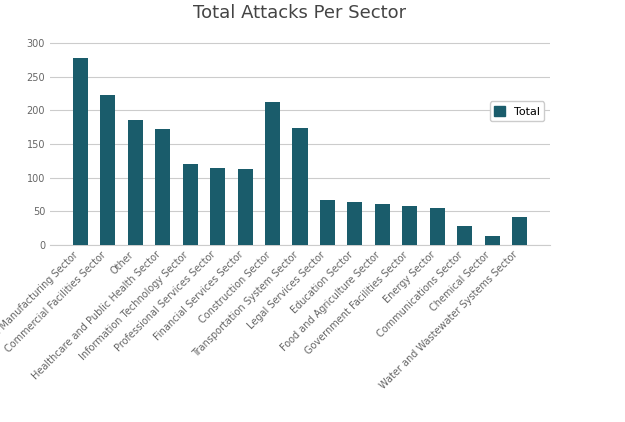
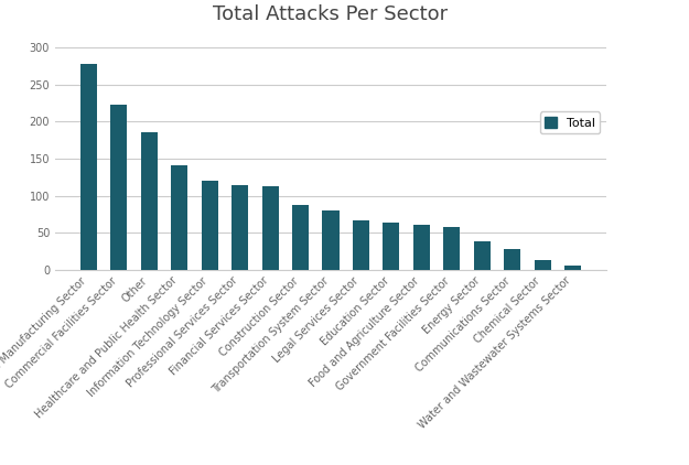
Healthcare and Public Health Sector: 172 -> 141
Construction Sector: 212 -> 88
Transportation System Sector: 174 -> 80
Energy Sector: 54 -> 38
Water and Wastewater Systems Sector: 42 -> 5
